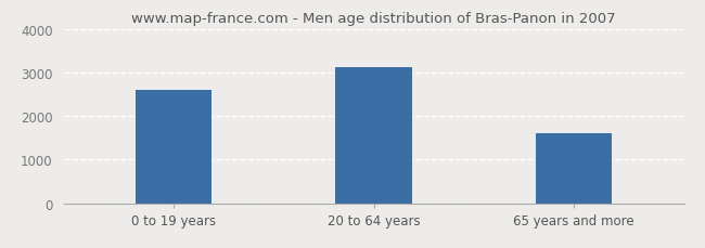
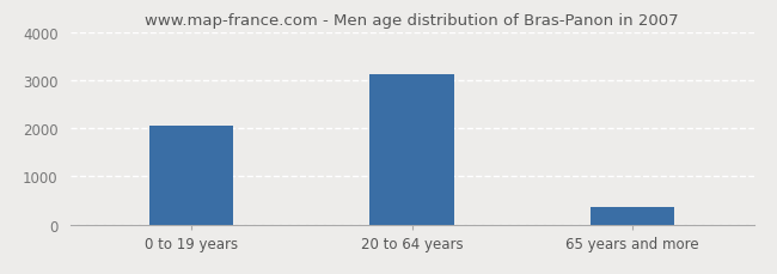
0 to 19 years: 2600 -> 2050
65 years and more: 1600 -> 360
